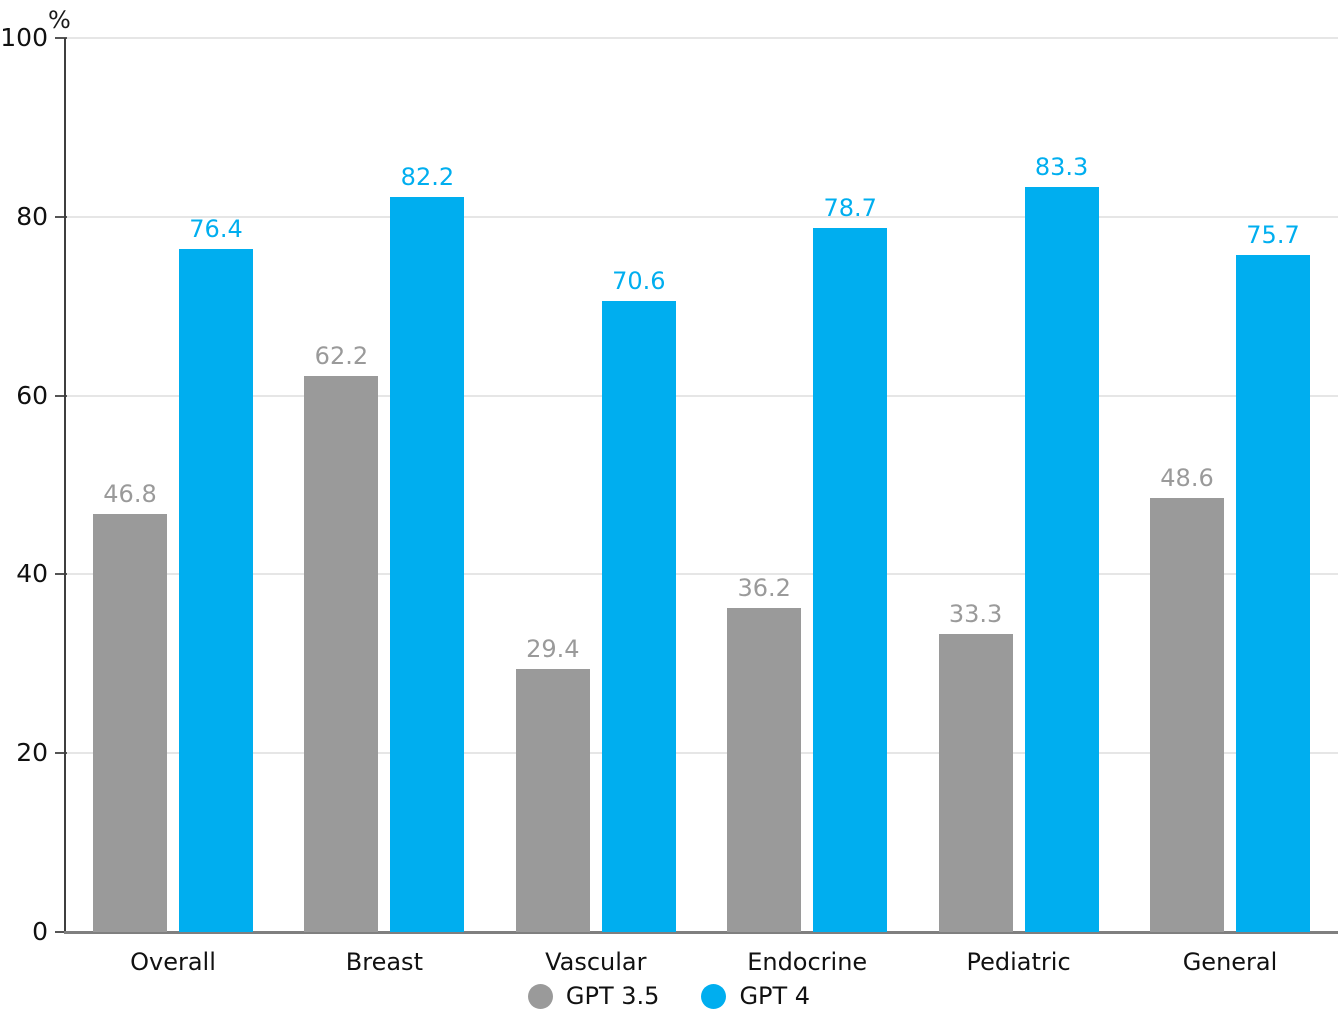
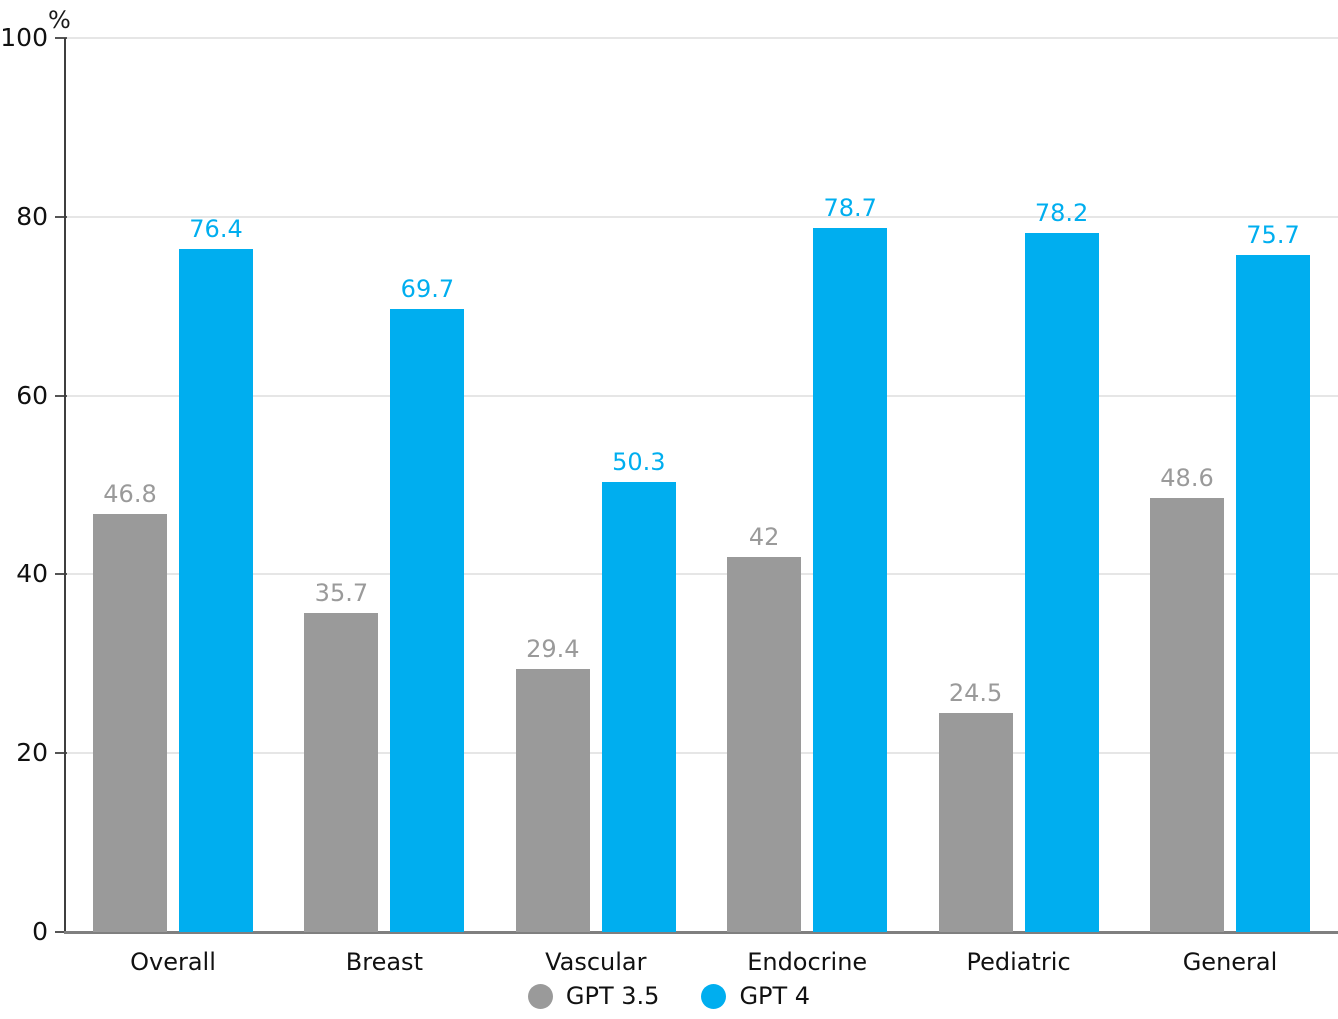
GPT 3.5/Breast: 62.2 -> 35.7
GPT 4/Breast: 82.2 -> 69.7
GPT 4/Vascular: 70.6 -> 50.3
GPT 3.5/Endocrine: 36.2 -> 42
GPT 3.5/Pediatric: 33.3 -> 24.5
GPT 4/Pediatric: 83.3 -> 78.2
